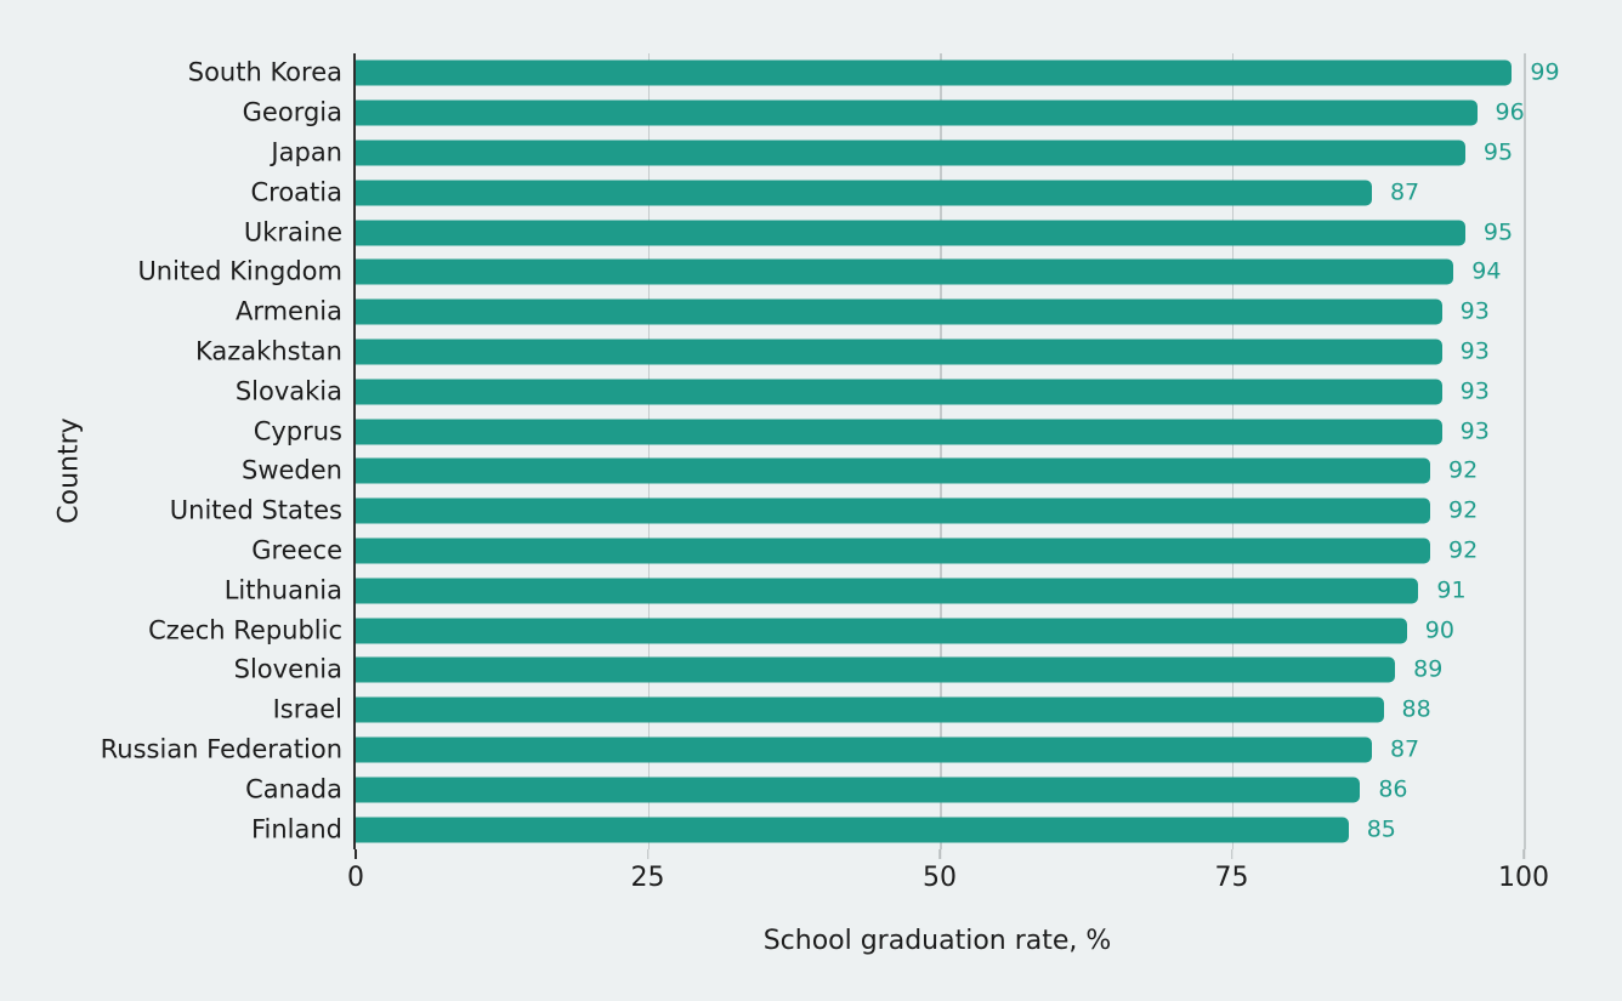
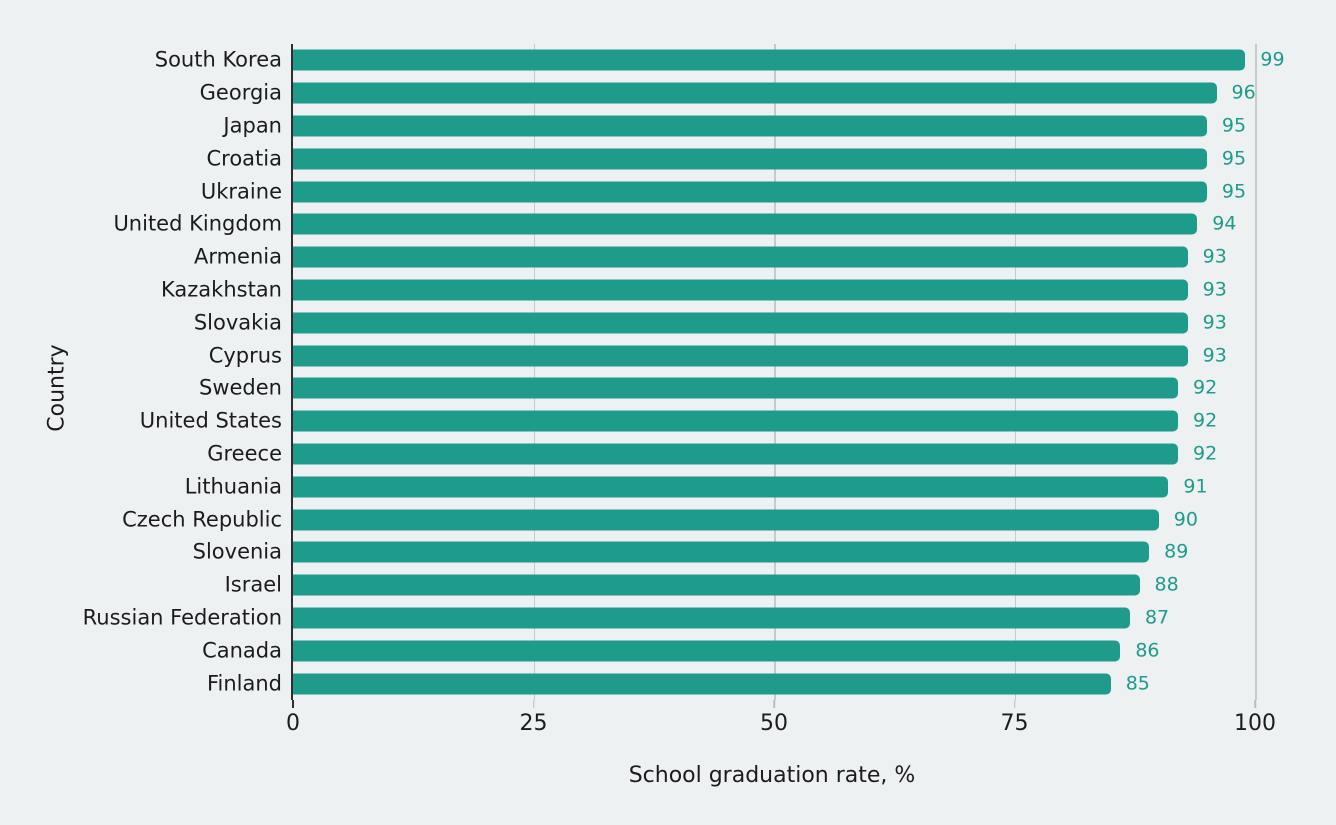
Croatia: 87 -> 95
